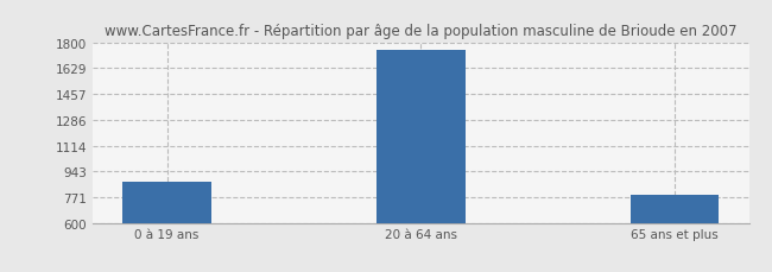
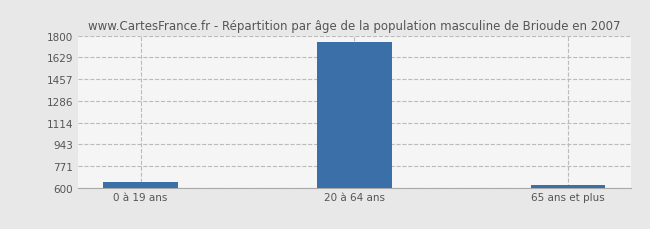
0 à 19 ans: 870 -> 640
65 ans et plus: 790 -> 620
